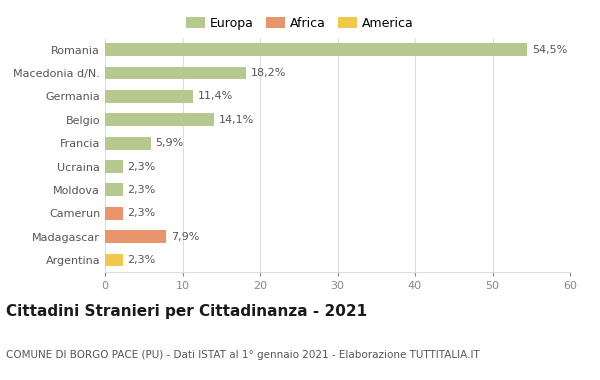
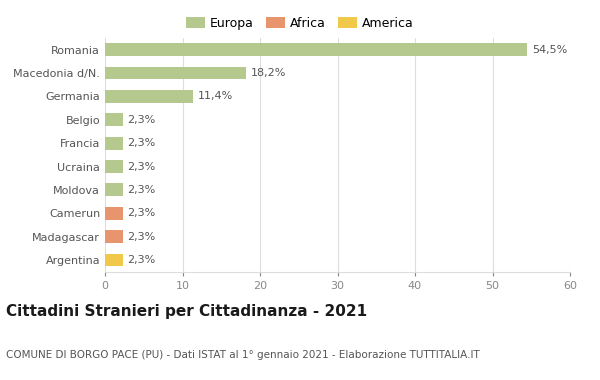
Belgio: 14,1% -> 2,3%
Francia: 5,9% -> 2,3%
Madagascar: 7,9% -> 2,3%
